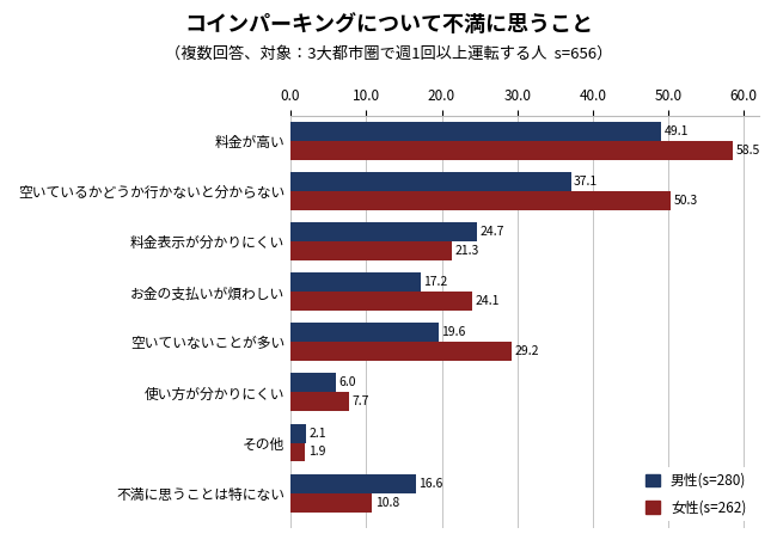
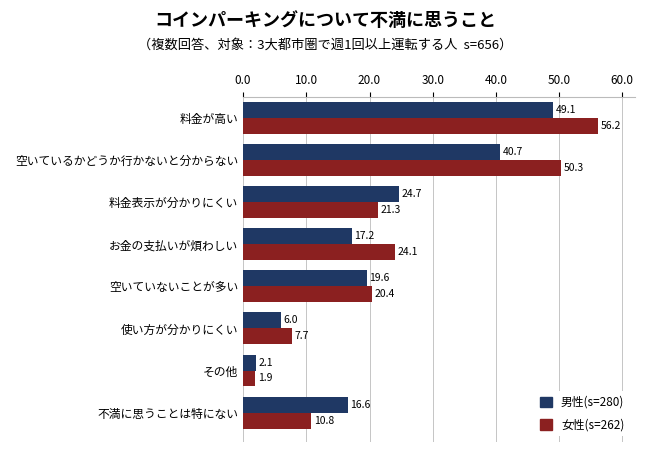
女性(s=262)/料金が高い: 58.5 -> 56.2
男性(s=280)/空いているかどうか行かないと分からない: 37.1 -> 40.7
女性(s=262)/空いていないことが多い: 29.2 -> 20.4
